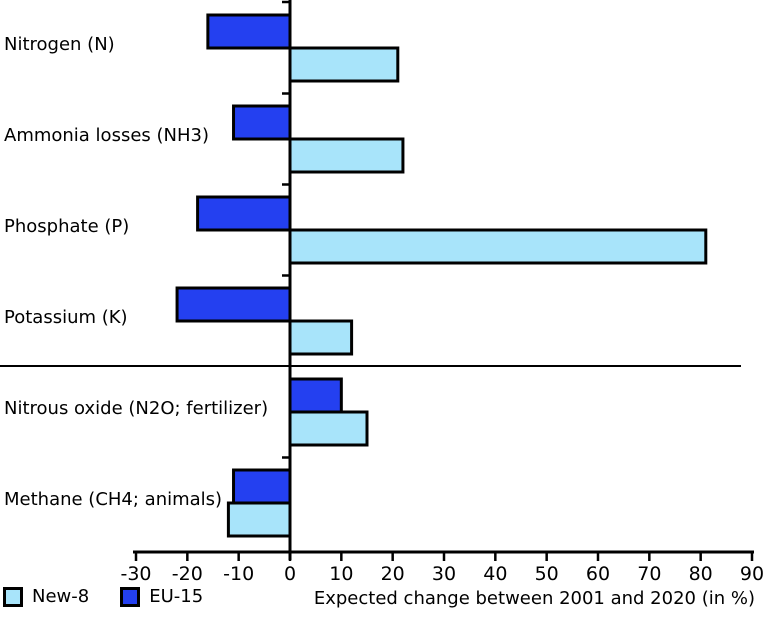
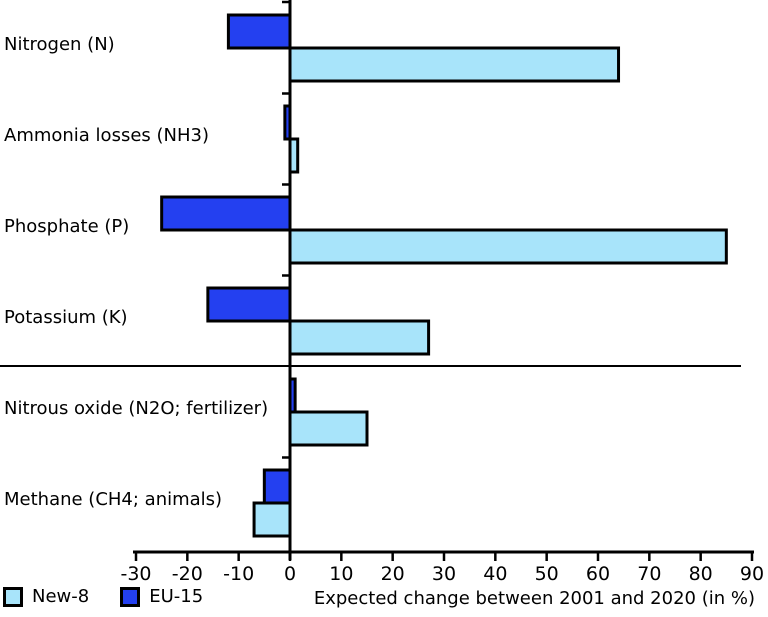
New-8/Nitrogen (N): 21 -> 64
EU-15/Nitrogen (N): -16 -> -12
New-8/Ammonia losses (NH3): 22 -> 2
EU-15/Ammonia losses (NH3): -11 -> -1
New-8/Phosphate (P): 81 -> 85
EU-15/Phosphate (P): -18 -> -25
New-8/Potassium (K): 12 -> 27
EU-15/Potassium (K): -22 -> -16
EU-15/Nitrous oxide (N2O; fertilizer): 10 -> 1
New-8/Methane (CH4; animals): -12 -> -7
EU-15/Methane (CH4; animals): -11 -> -5
